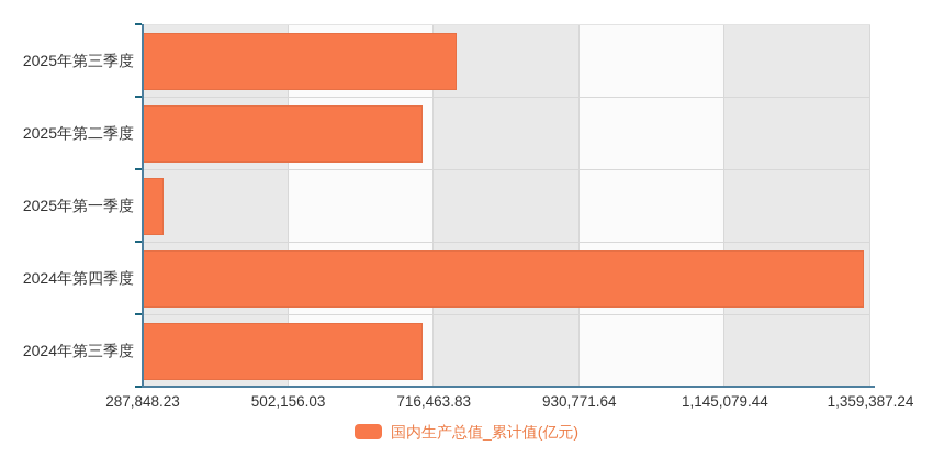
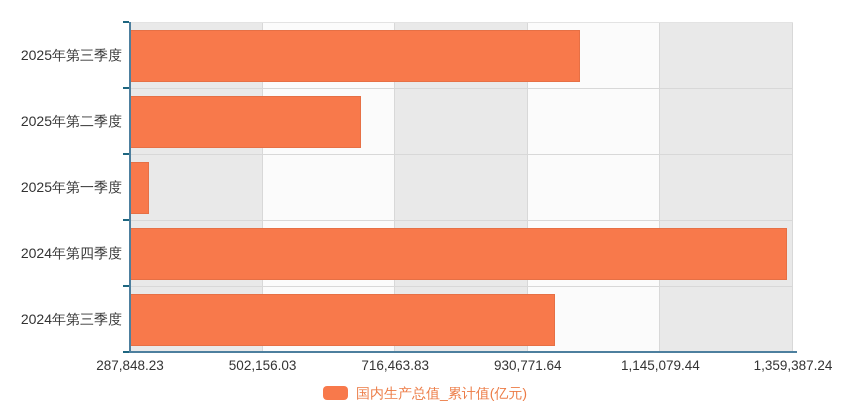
2025年第三季度: 750000 -> 1020000
2025年第二季度: 700000 -> 660000
2024年第三季度: 700000 -> 980000
